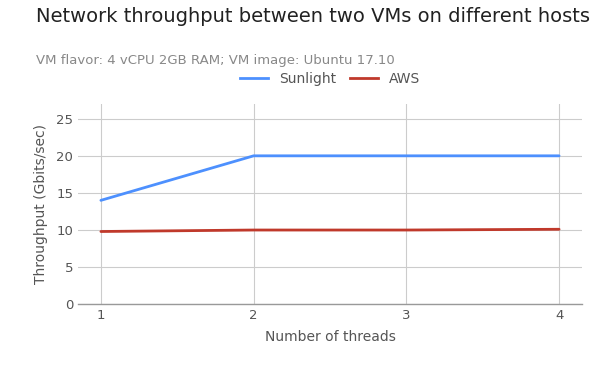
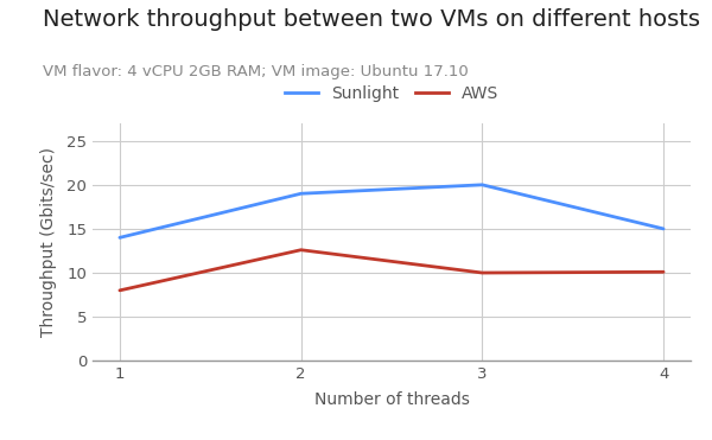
AWS/1: 9.8 -> 8.0
Sunlight/2: 20 -> 19
AWS/2: 10.0 -> 12.6
Sunlight/4: 20 -> 15
